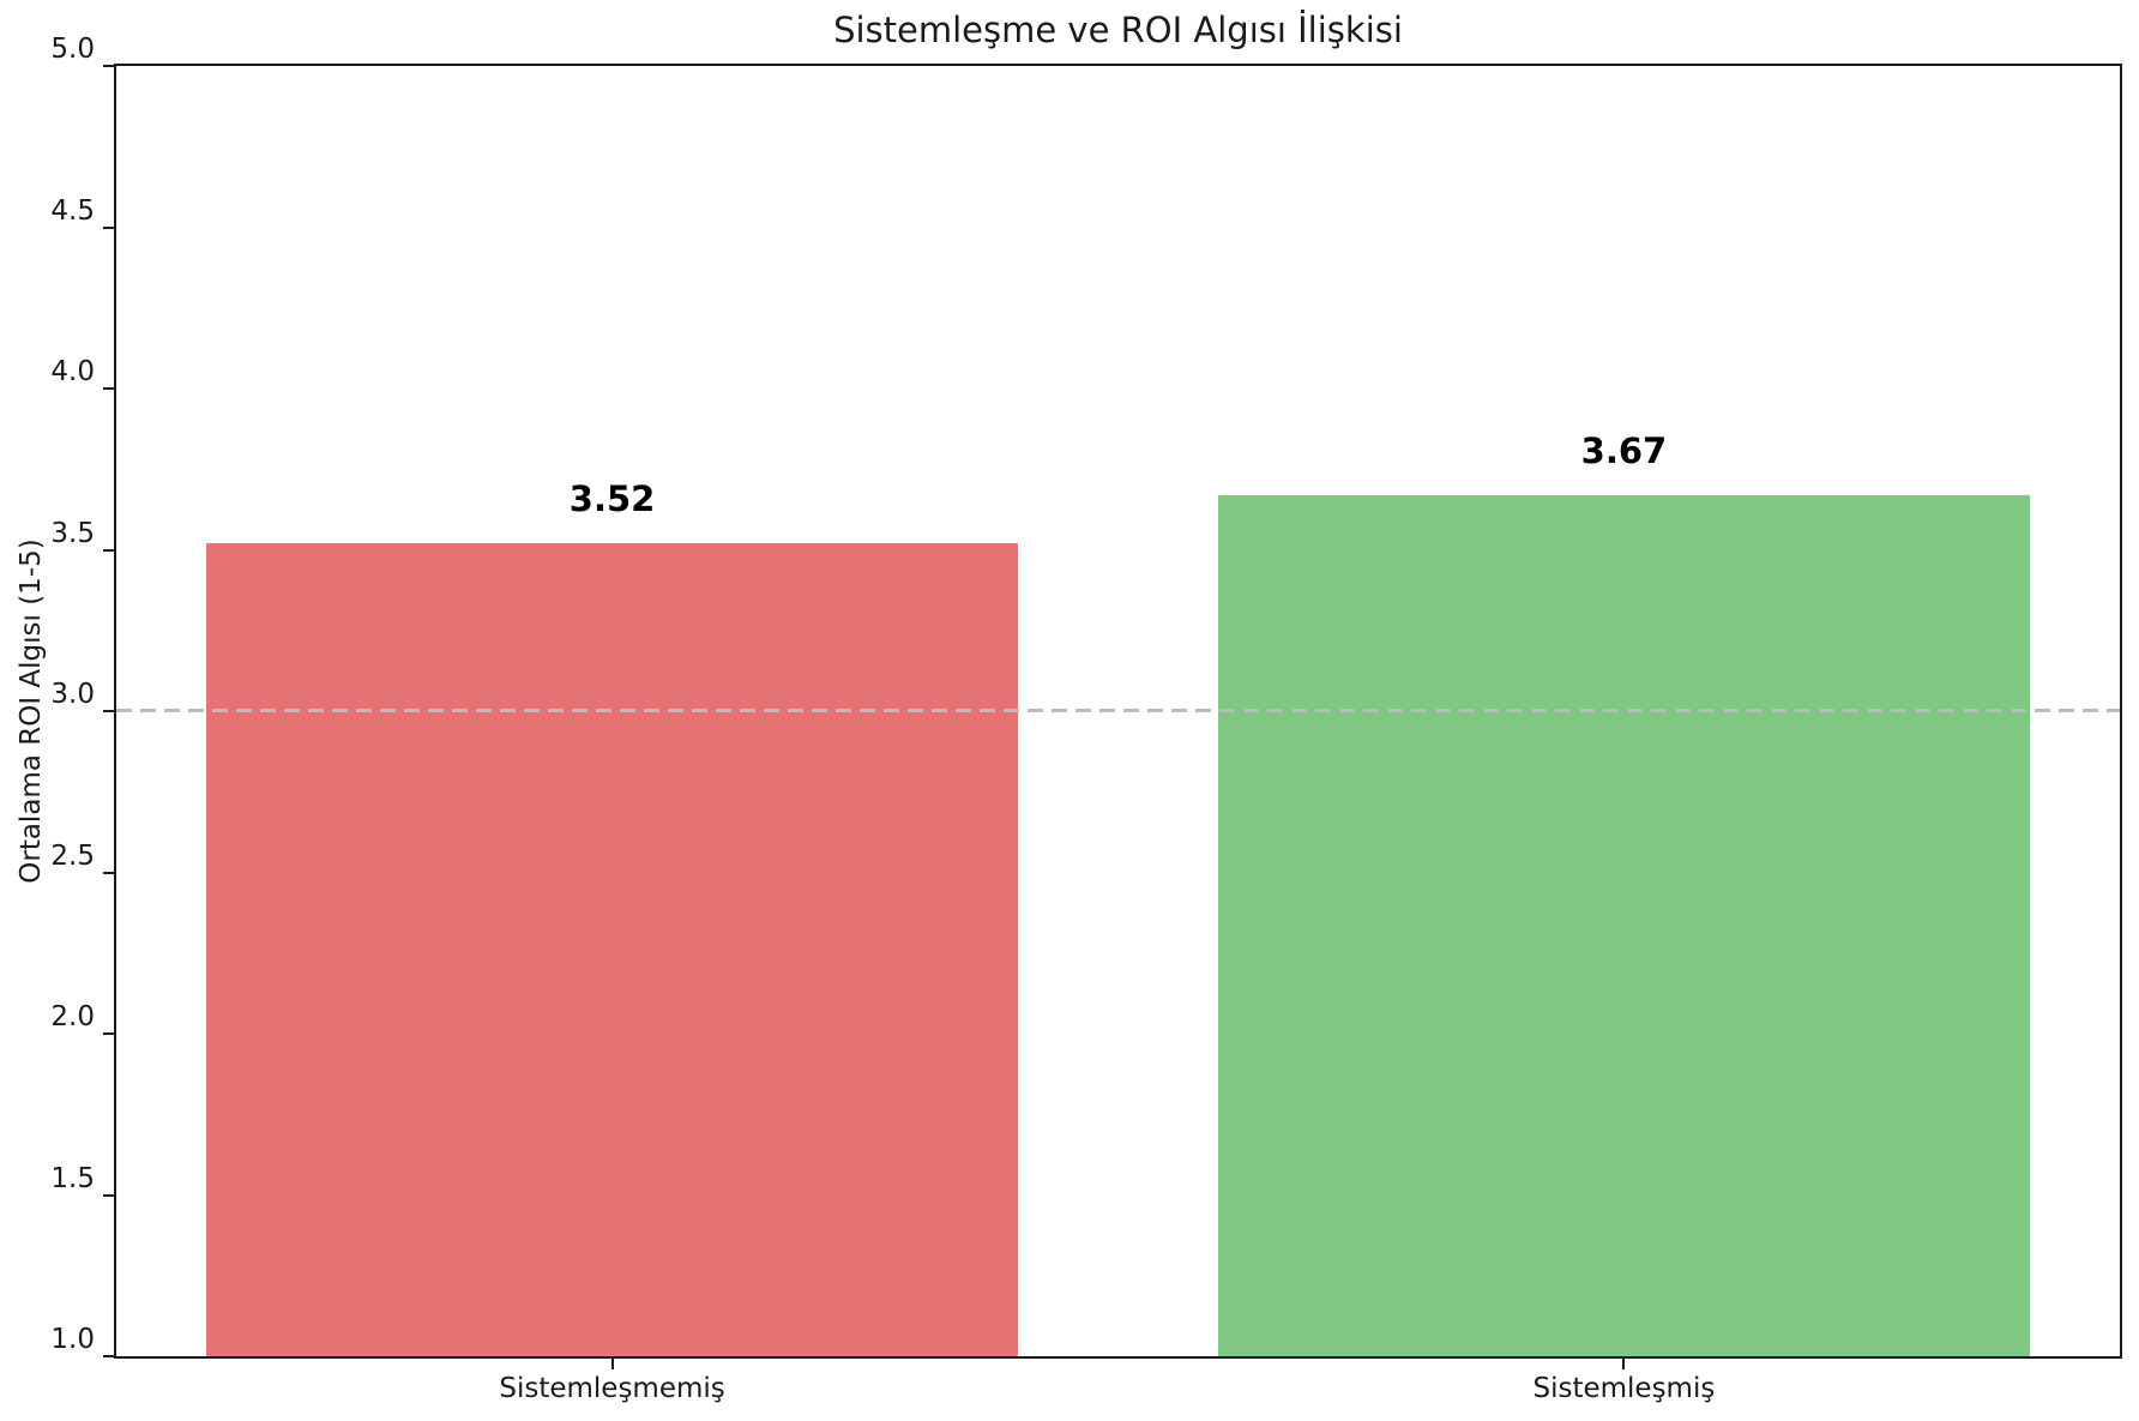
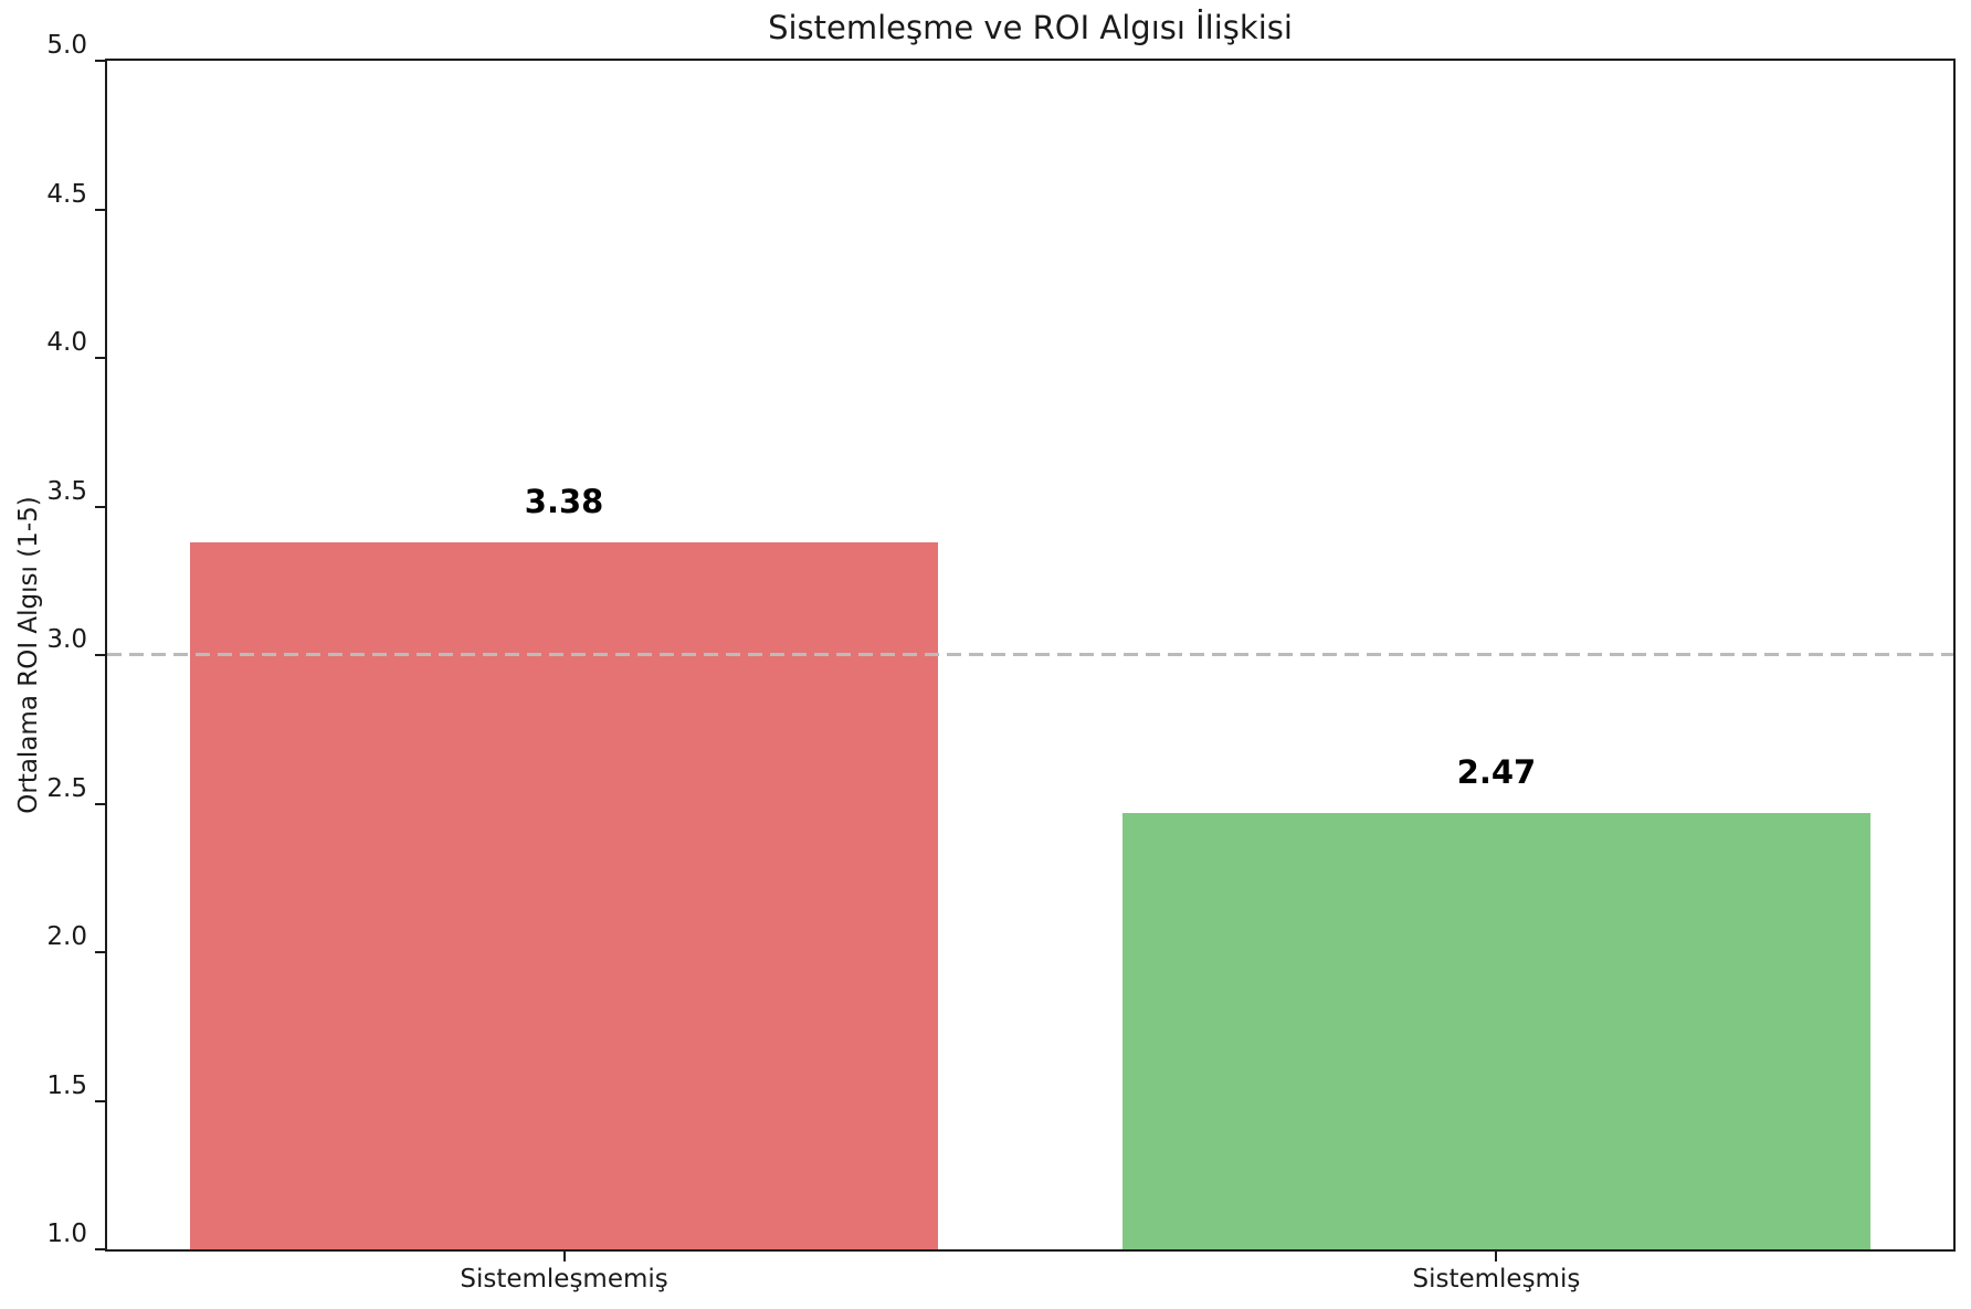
Sistemleşmemiş: 3.52 -> 3.38
Sistemleşmiş: 3.67 -> 2.47
